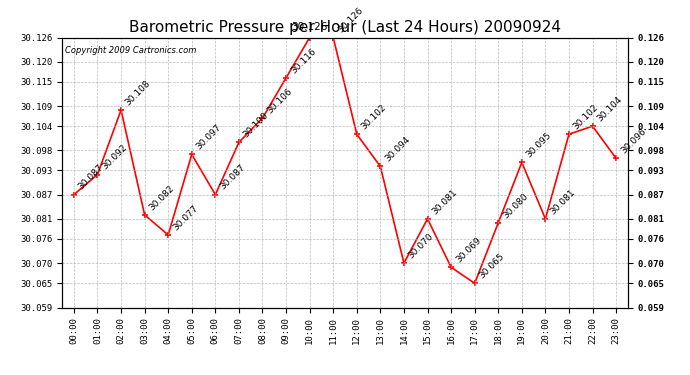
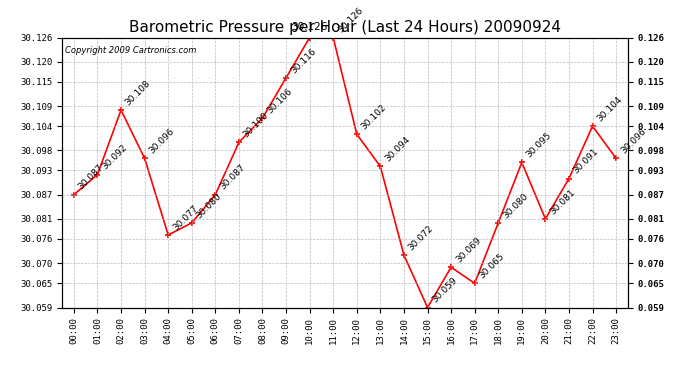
03:00: 30.082 -> 30.096
05:00: 30.097 -> 30.080
14:00: 30.070 -> 30.072
15:00: 30.081 -> 30.059
21:00: 30.102 -> 30.091
